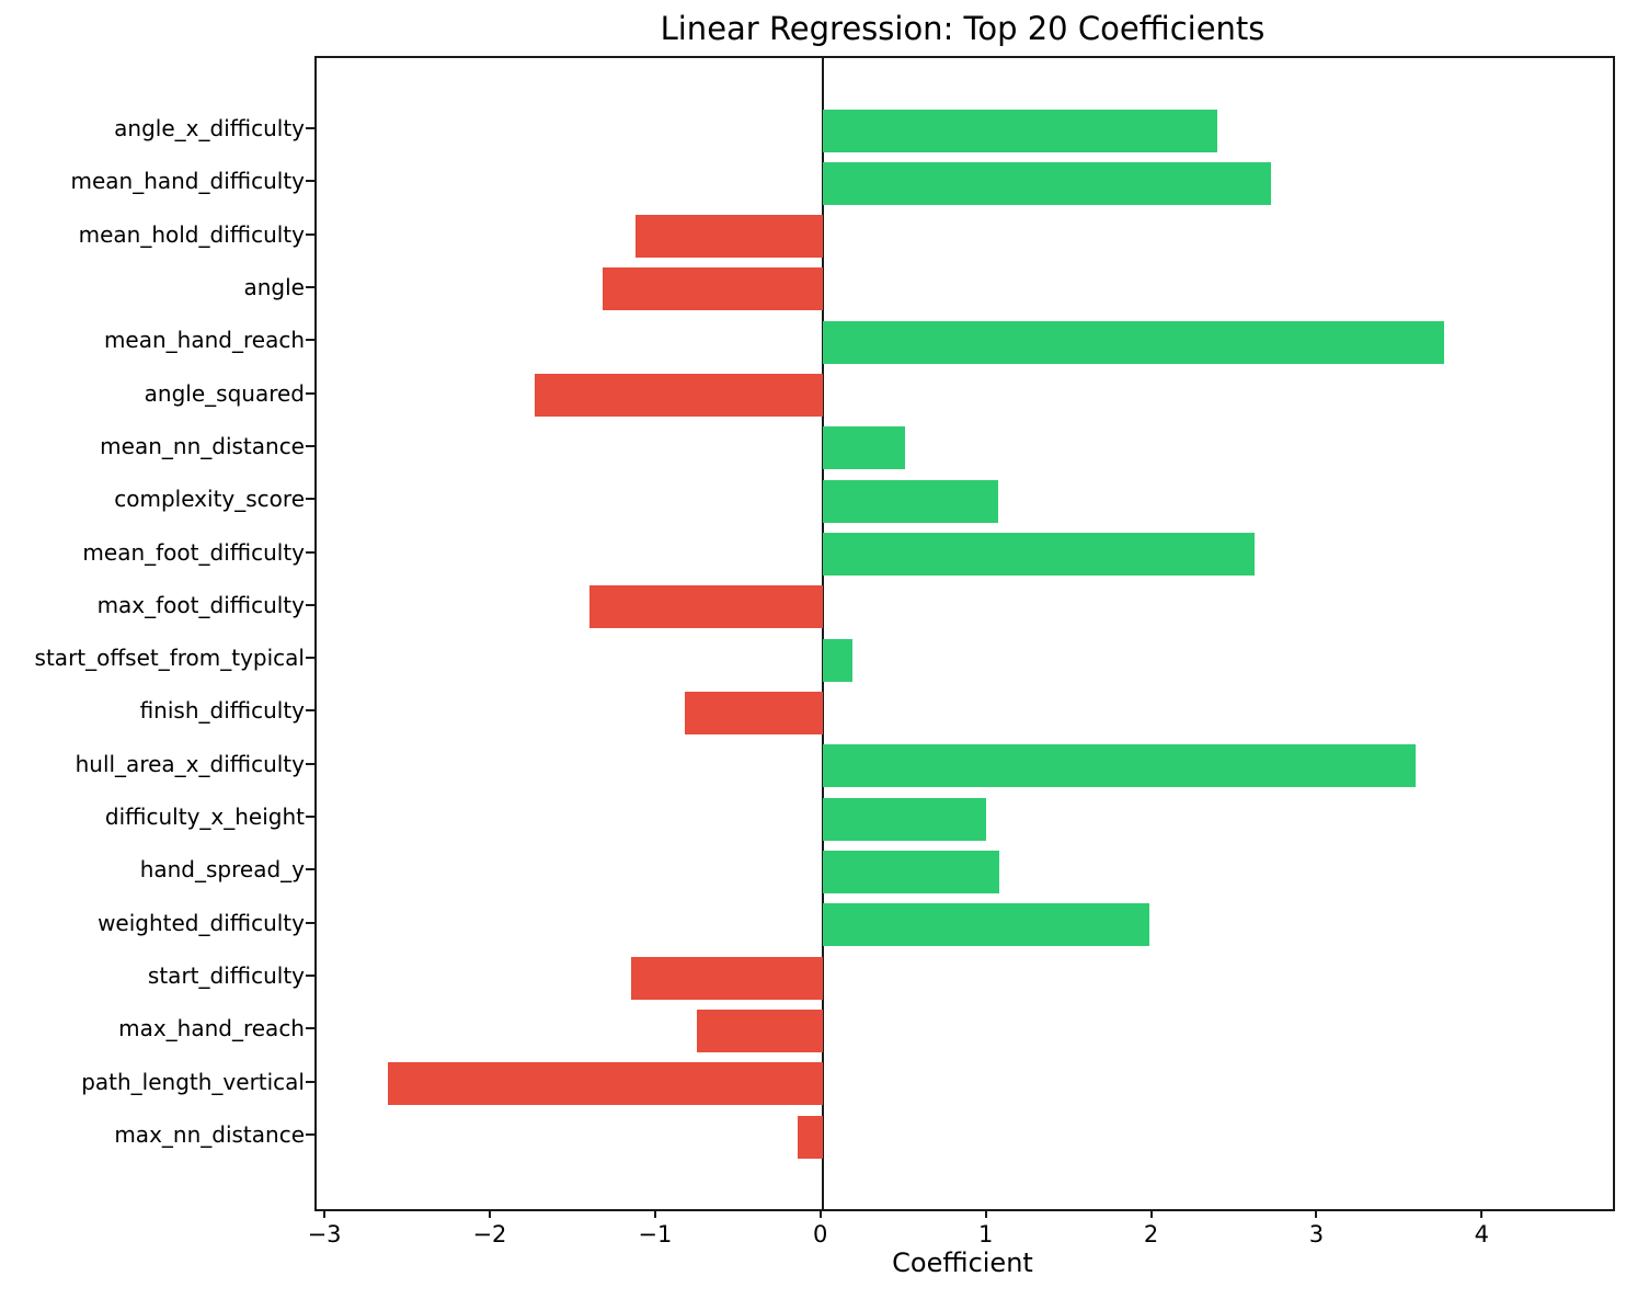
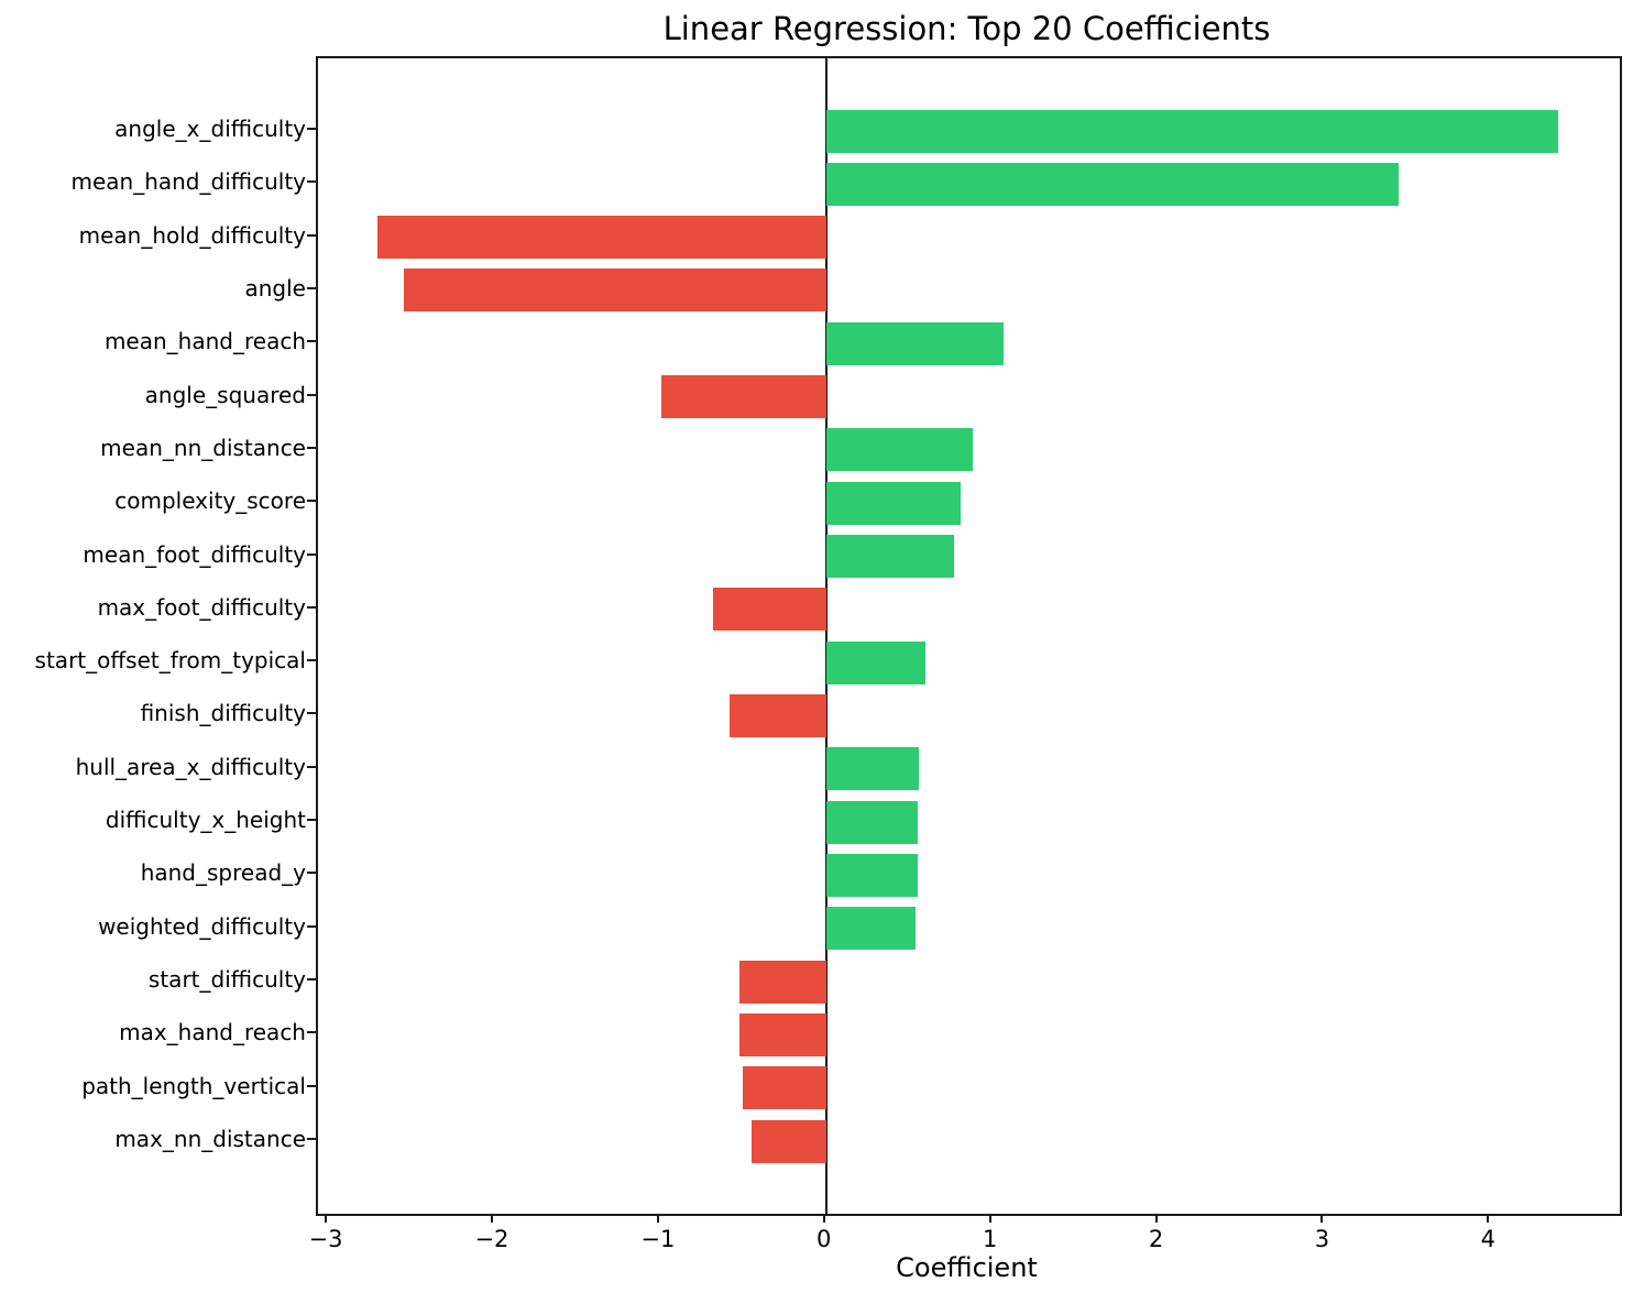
angle_x_difficulty: 2.39 -> 4.41
mean_hand_difficulty: 2.71 -> 3.45
mean_hold_difficulty: -1.13 -> -2.70
angle: -1.33 -> -2.54
mean_hand_reach: 3.76 -> 1.07
angle_squared: -1.74 -> -0.99
mean_nn_distance: 0.50 -> 0.88
complexity_score: 1.06 -> 0.81
mean_foot_difficulty: 2.61 -> 0.77
max_foot_difficulty: -1.41 -> -0.68
start_offset_from_typical: 0.18 -> 0.60
finish_difficulty: -0.83 -> -0.58
hull_area_x_difficulty: 3.59 -> 0.56
difficulty_x_height: 0.99 -> 0.55
hand_spread_y: 1.07 -> 0.55
weighted_difficulty: 1.98 -> 0.54
start_difficulty: -1.16 -> -0.52
max_hand_reach: -0.76 -> -0.52
path_length_vertical: -2.63 -> -0.50
max_nn_distance: -0.15 -> -0.45
